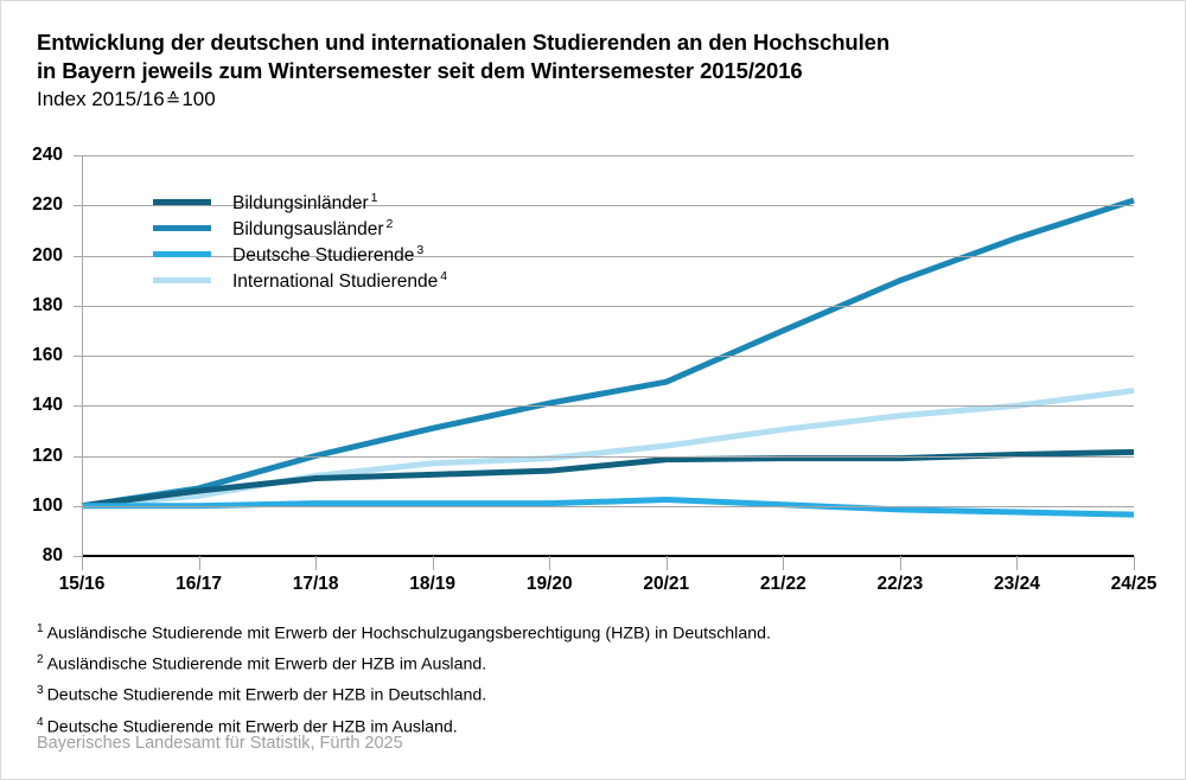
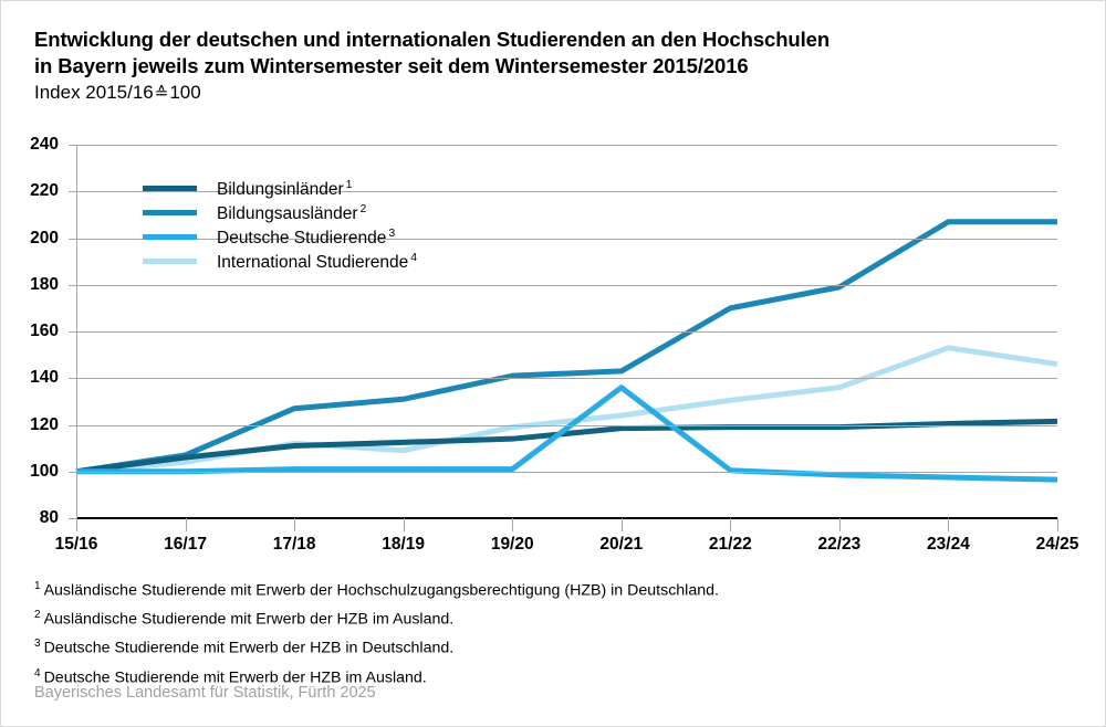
Bildungsausländer/17/18: 120 -> 127
International Studierende/18/19: 117 -> 109
Bildungsausländer/20/21: 150 -> 143
Deutsche Studierende/20/21: 102 -> 136
Bildungsausländer/22/23: 190 -> 179
International Studierende/23/24: 140 -> 153
Bildungsausländer/24/25: 222 -> 207
